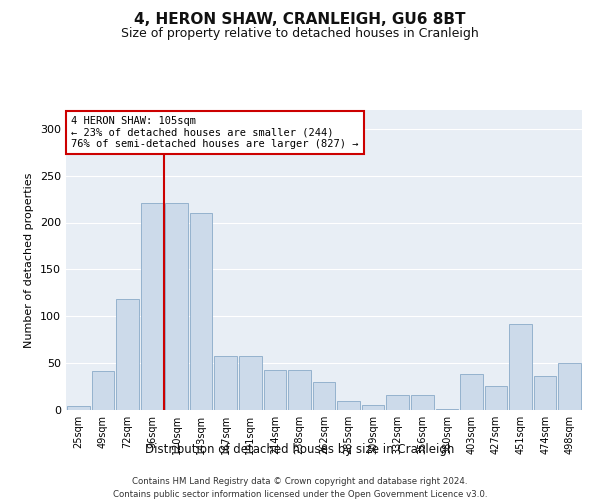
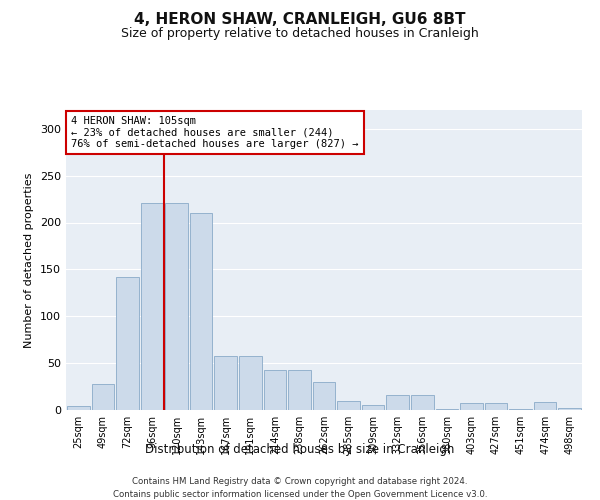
49sqm: 42 -> 28
72sqm: 118 -> 142
403sqm: 38 -> 7
427sqm: 26 -> 7
451sqm: 92 -> 1
474sqm: 36 -> 9
498sqm: 50 -> 2
